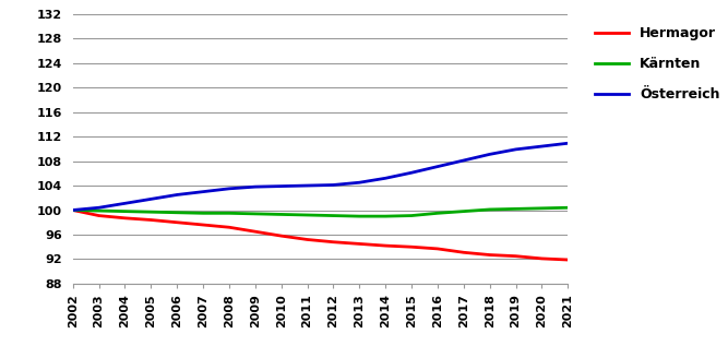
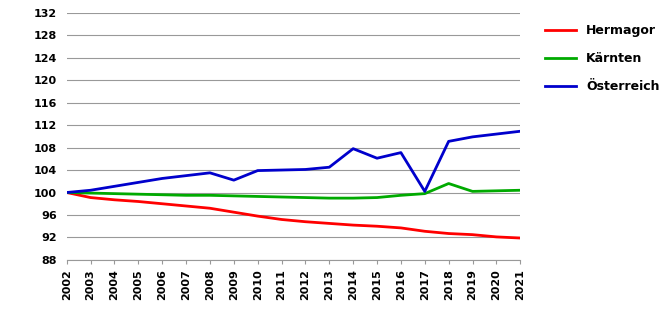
Österreich/2009: 103.8 -> 102.2
Österreich/2014: 105.2 -> 107.8
Österreich/2017: 108.1 -> 100.2
Kärnten/2018: 100.1 -> 101.6
